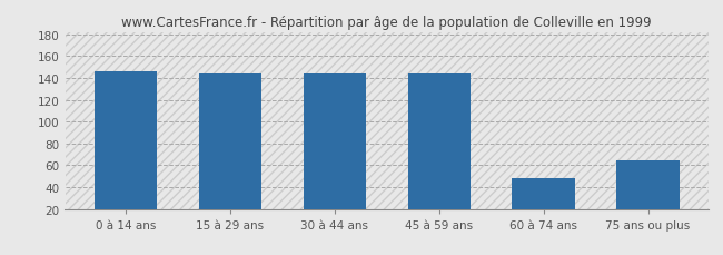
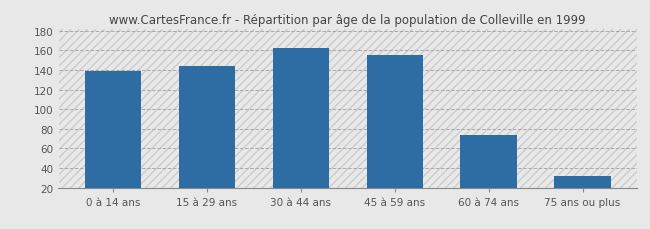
0 à 14 ans: 146 -> 139
30 à 44 ans: 144 -> 162
45 à 59 ans: 144 -> 155
60 à 74 ans: 48 -> 74
75 ans ou plus: 64 -> 32
